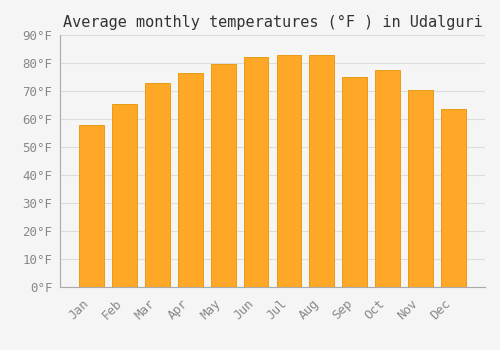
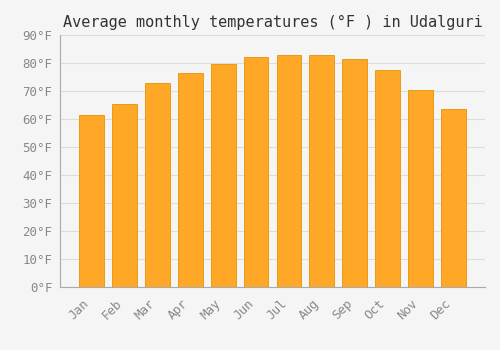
Jan: 58.0°F -> 61.5°F
Sep: 75.0°F -> 81.5°F
